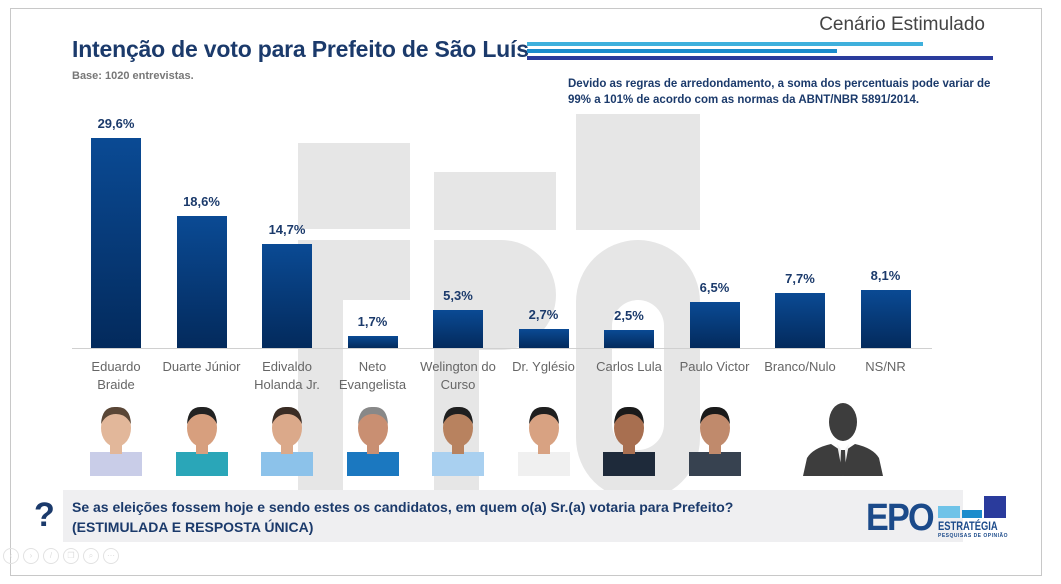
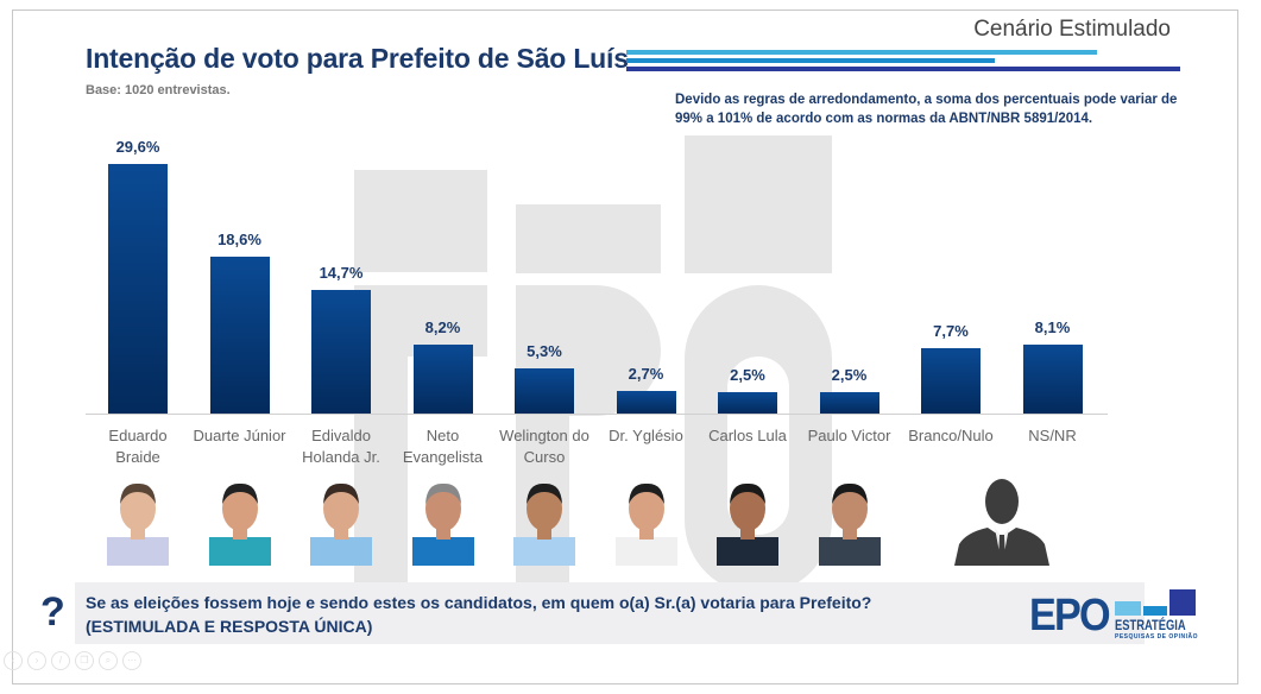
Neto Evangelista: 1,7% -> 8,2%
Paulo Victor: 6,5% -> 2,5%
